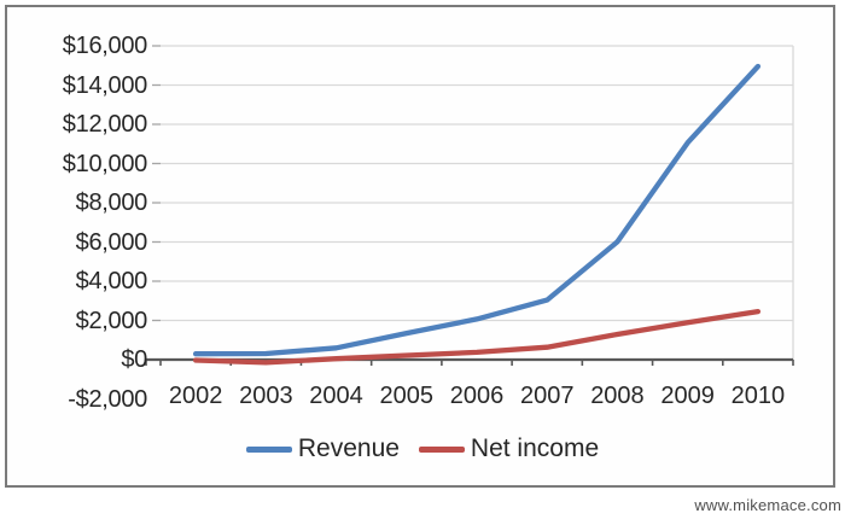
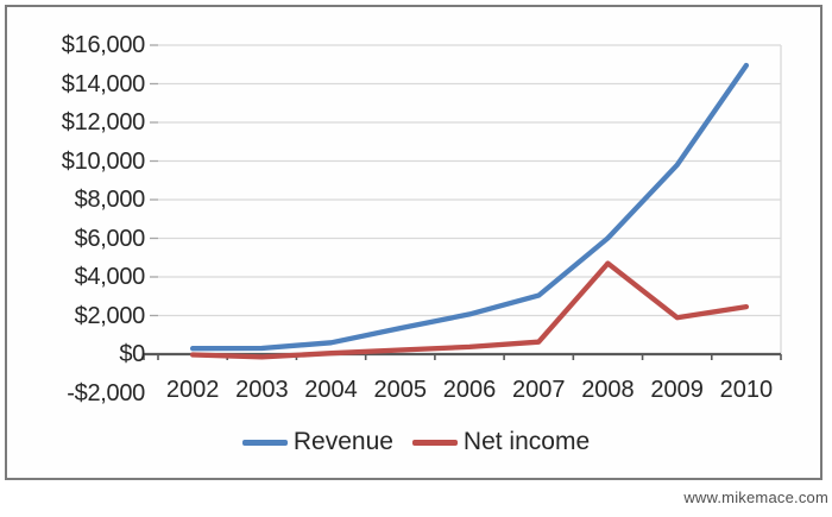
Net income/2008: $1300 -> $4700
Revenue/2009: $11100 -> $9800
